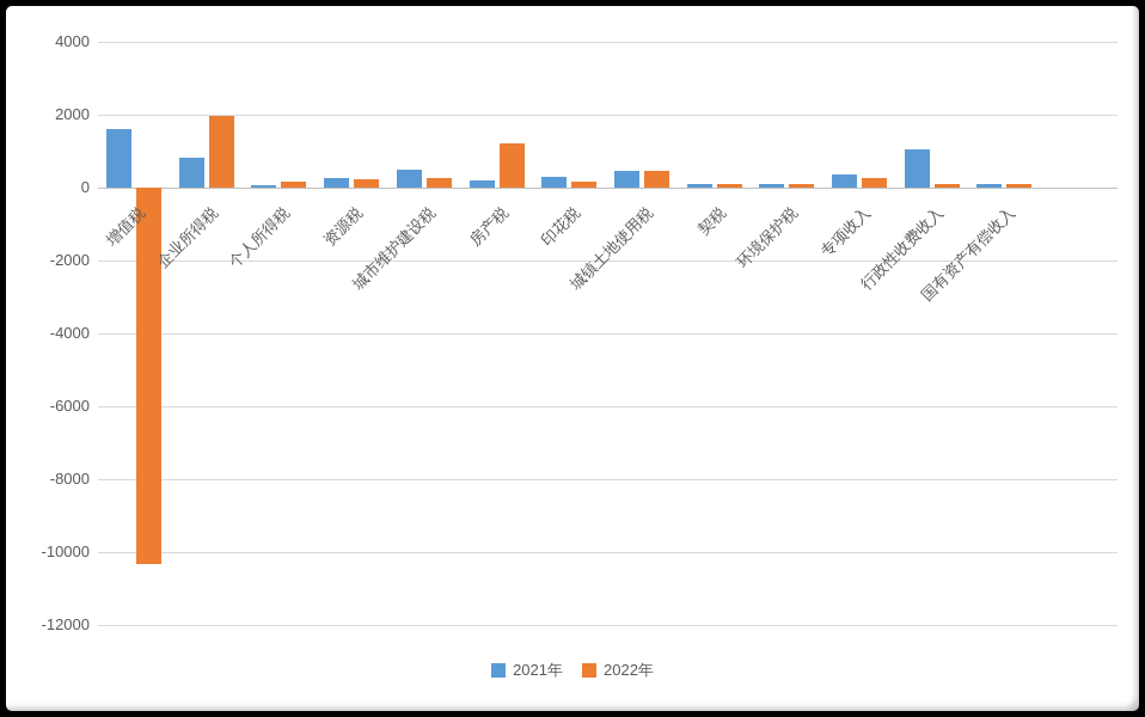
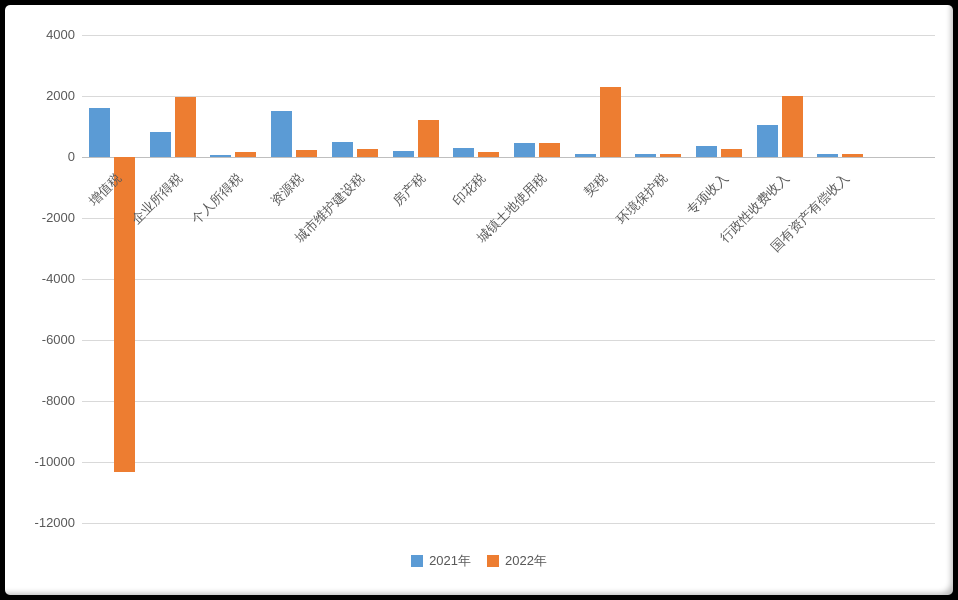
2021年/资源税: 200 -> 1500
2022年/契税: 100 -> 2300
2022年/行政性收费收入: 100 -> 2000
